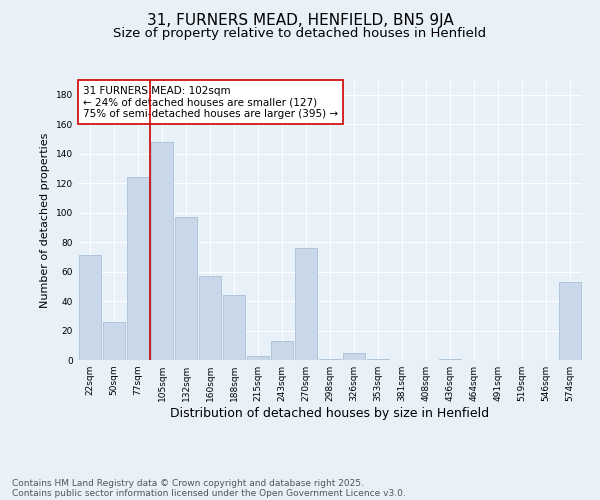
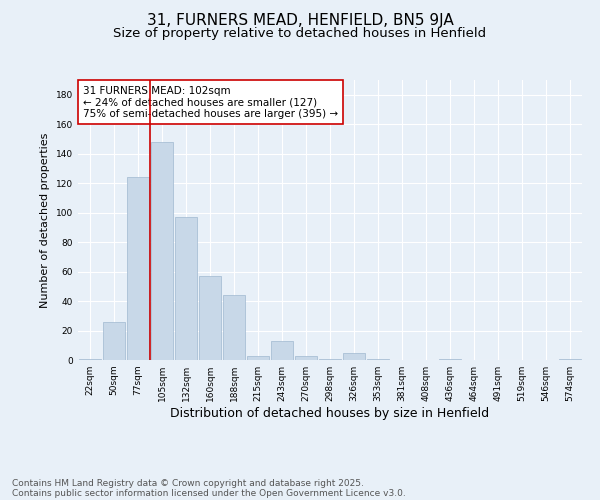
22sqm: 71 -> 1
270sqm: 76 -> 3
574sqm: 53 -> 1
